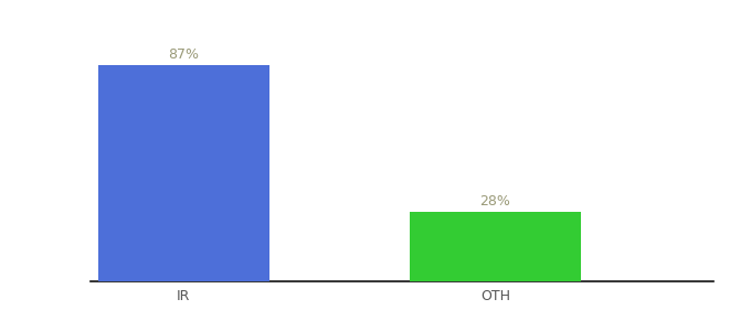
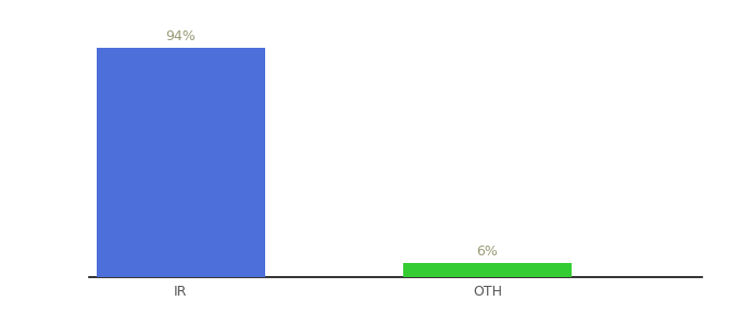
IR: 87% -> 94%
OTH: 28% -> 6%
